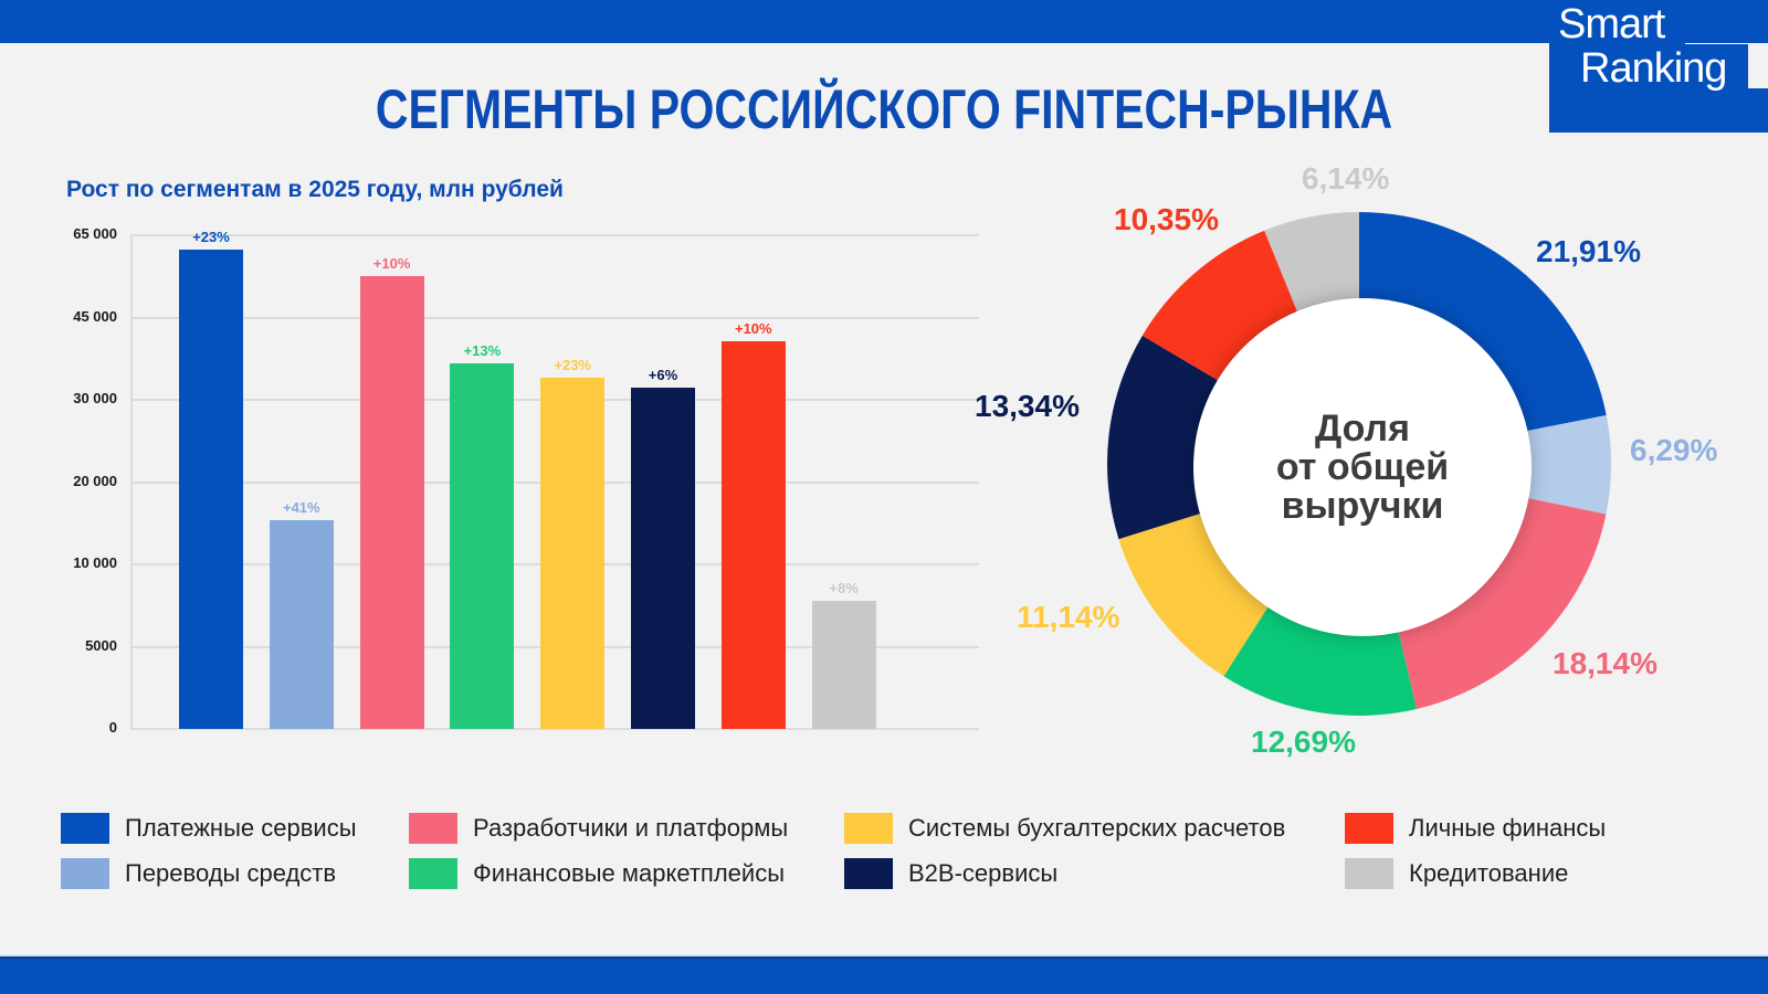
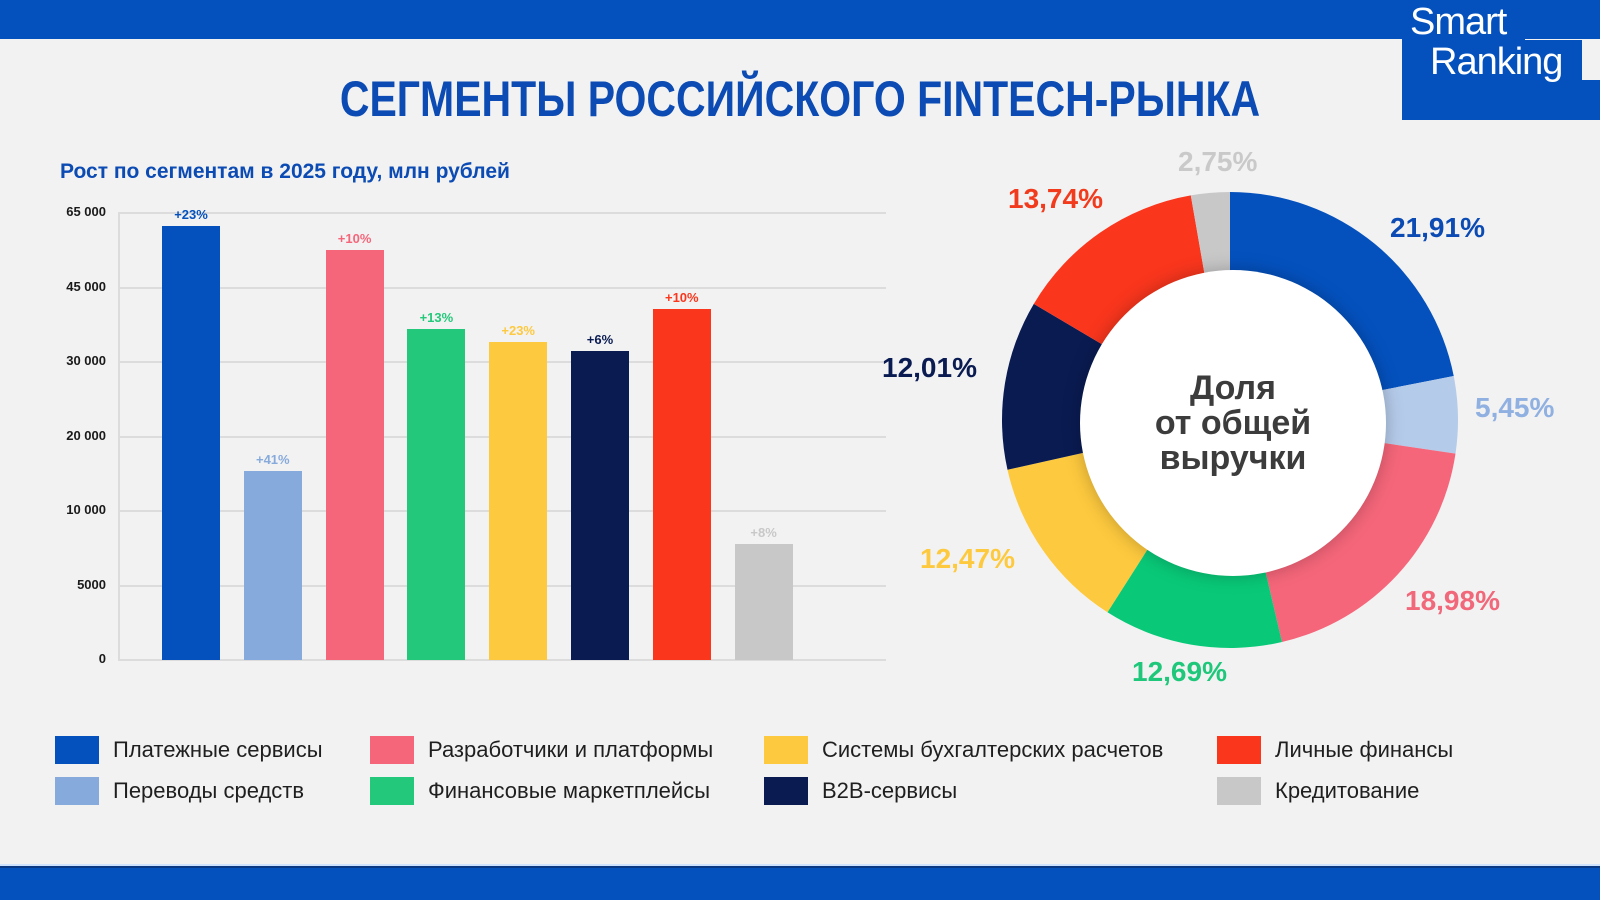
Доля от общей выручки/Переводы средств: 6,29% -> 5,45%
Доля от общей выручки/Разработчики и платформы: 18,14% -> 18,98%
Доля от общей выручки/Системы бухгалтерских расчетов: 11,14% -> 12,47%
Доля от общей выручки/B2B-сервисы: 13,34% -> 12,01%
Доля от общей выручки/Личные финансы: 10,35% -> 13,74%
Доля от общей выручки/Кредитование: 6,14% -> 2,75%
